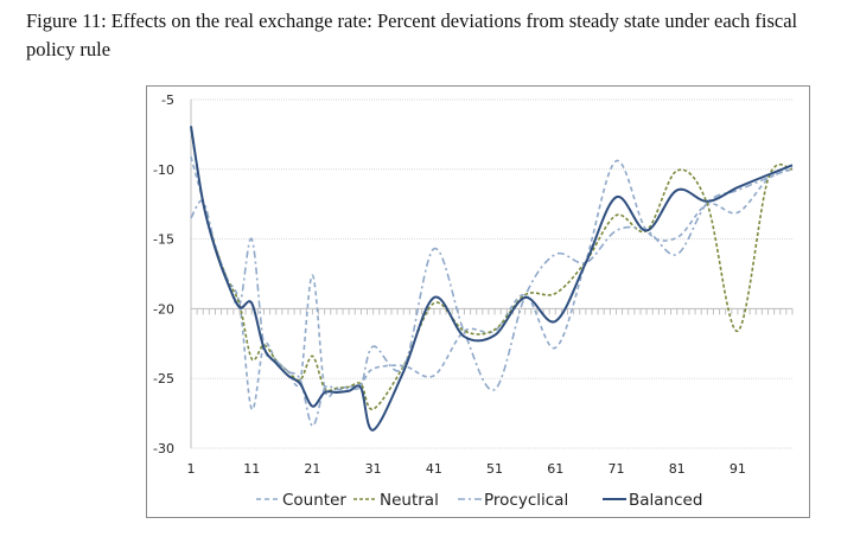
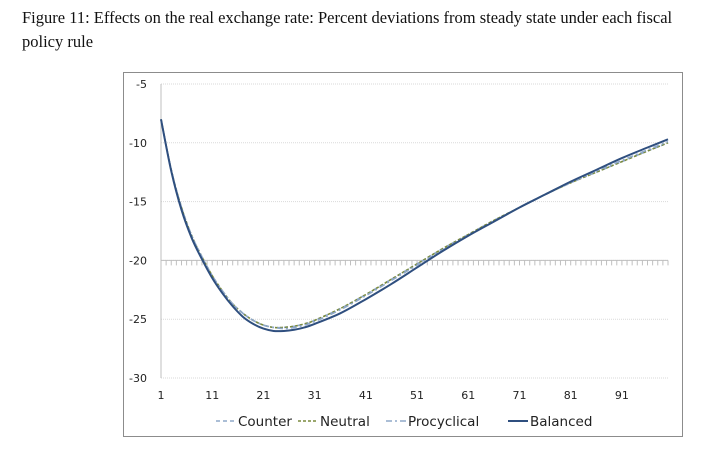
Counter/1: -9.1 -> -8.0
Neutral/1: -7.1 -> -8.0
Procyclical/1: -13.5 -> -8.0
Balanced/1: -6.9 -> -8.0
Counter/11: -27.2 -> -21.3
Neutral/11: -23.6 -> -21.3
Procyclical/11: -15.0 -> -21.3
Balanced/11: -19.6 -> -21.5
Counter/21: -17.6 -> -25.5
Neutral/21: -23.4 -> -25.5
Procyclical/21: -28.4 -> -25.5
Balanced/21: -27.0 -> -25.8
Counter/31: -24.3 -> -25.1
Neutral/31: -27.2 -> -25.1
Procyclical/31: -22.7 -> -25.2
Balanced/31: -28.7 -> -25.4
Counter/41: -24.8 -> -22.9
Neutral/41: -19.6 -> -22.9
Procyclical/41: -15.7 -> -23.0
Balanced/41: -19.2 -> -23.3
Counter/51: -21.6 -> -20.3
Neutral/51: -21.5 -> -20.3
Procyclical/51: -25.8 -> -20.4
Balanced/51: -21.9 -> -20.6
Counter/61: -22.8 -> -17.8
Neutral/61: -18.9 -> -17.8
Procyclical/61: -16.1 -> -17.9
Balanced/61: -20.9 -> -17.9
Counter/71: -9.4 -> -15.5
Neutral/71: -13.3 -> -15.5
Procyclical/71: -14.4 -> -15.5
Balanced/71: -12.0 -> -15.5
Counter/81: -14.9 -> -13.4
Neutral/81: -10.1 -> -13.4
Procyclical/81: -16.1 -> -13.4
Balanced/81: -11.5 -> -13.3
Counter/91: -13.1 -> -11.6
Neutral/91: -21.6 -> -11.6
